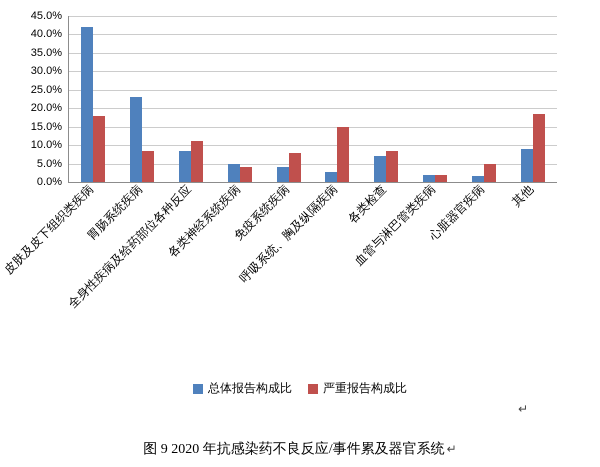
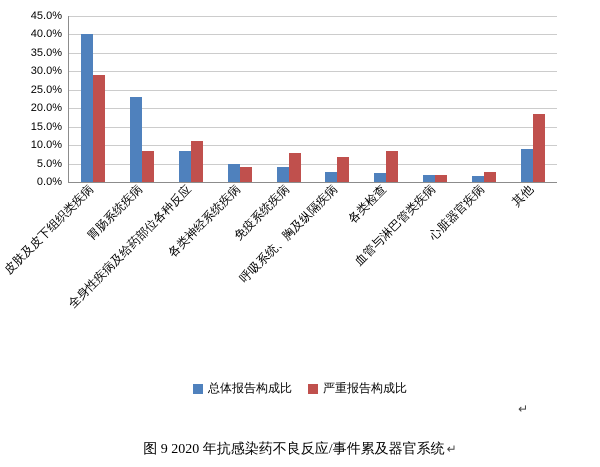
总体报告构成比/皮肤及皮下组织类疾病: 42% -> 40%
严重报告构成比/皮肤及皮下组织类疾病: 18% -> 29%
严重报告构成比/呼吸系统、胸及纵隔疾病: 15% -> 7%
总体报告构成比/各类检查: 7% -> 2%
严重报告构成比/心脏器官疾病: 5% -> 3%
